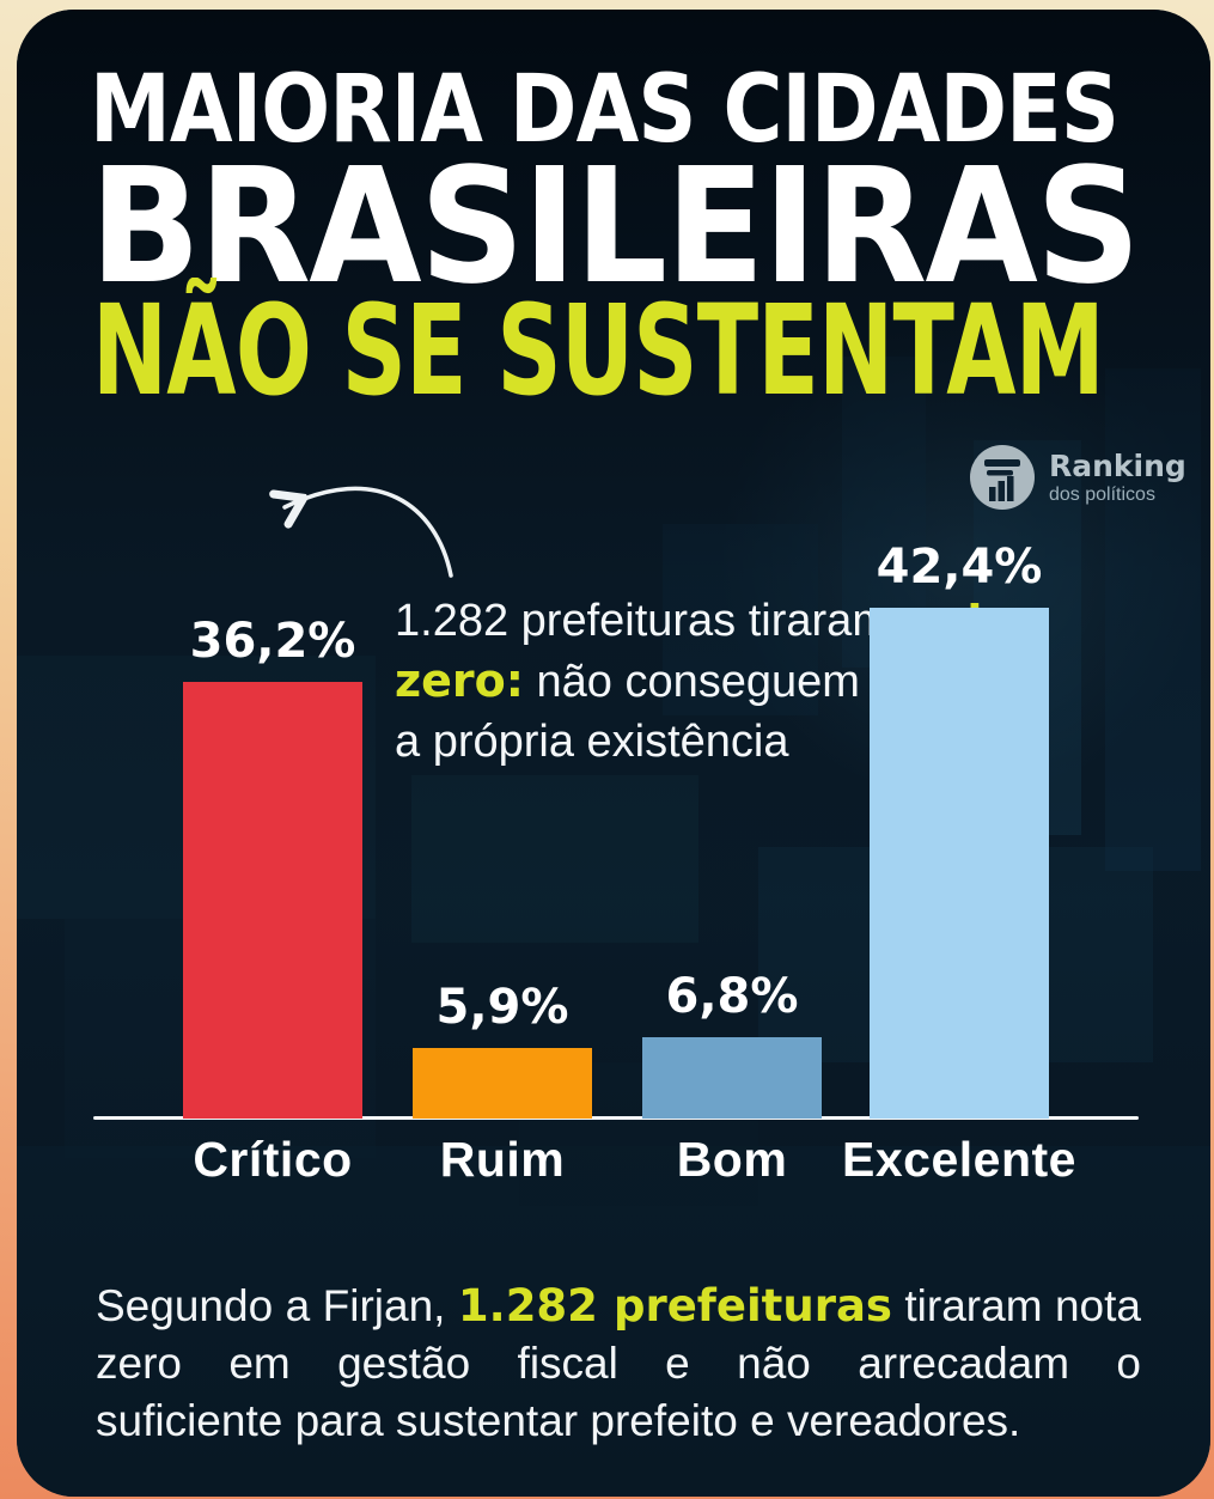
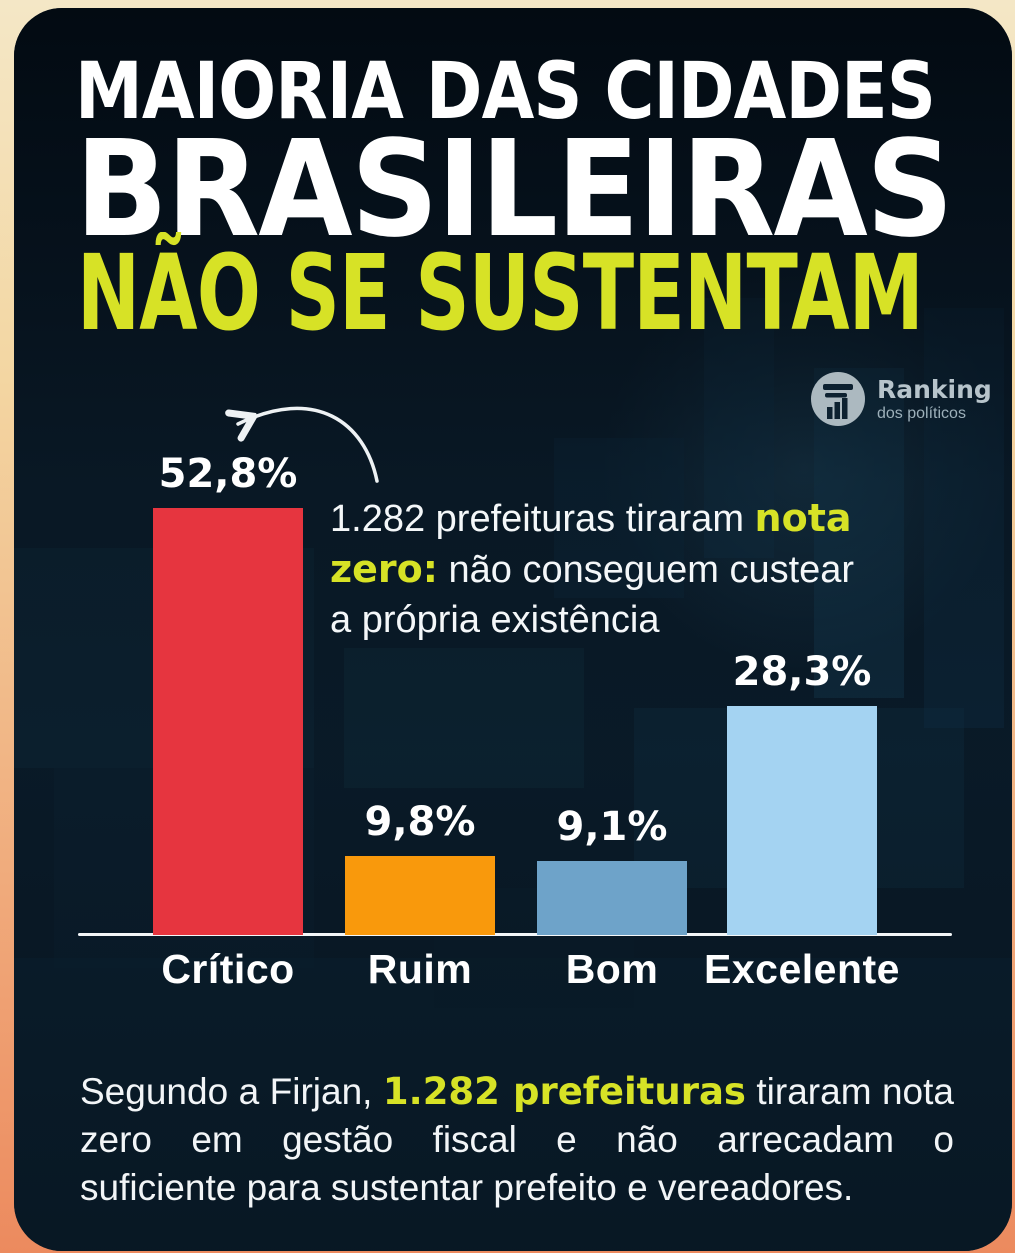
Crítico: 36,2% -> 52,8%
Ruim: 5,9% -> 9,8%
Bom: 6,8% -> 9,1%
Excelente: 42,4% -> 28,3%
